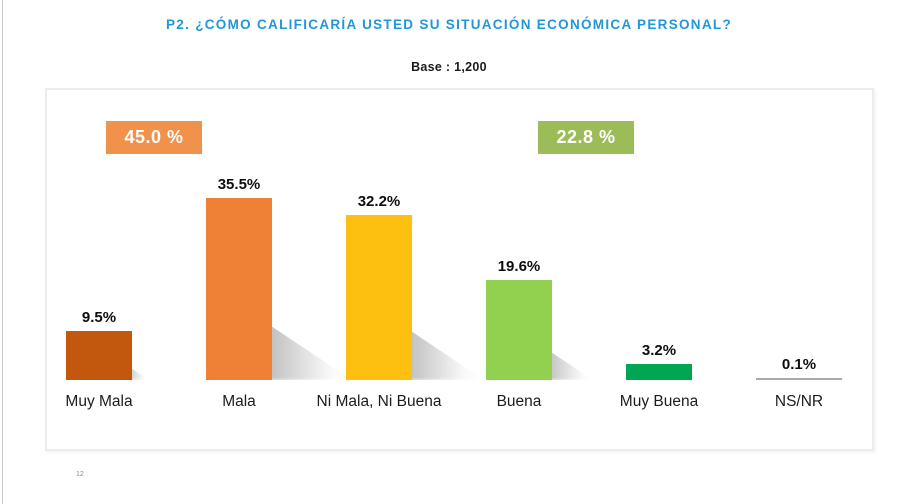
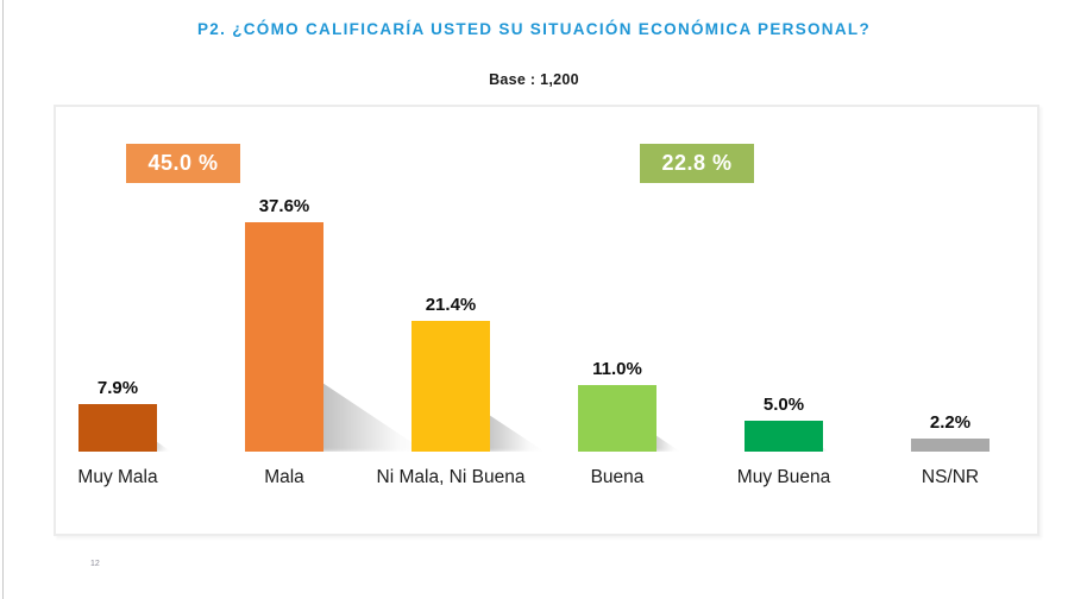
Muy Mala: 9.5% -> 7.9%
Mala: 35.5% -> 37.6%
Ni Mala, Ni Buena: 32.2% -> 21.4%
Buena: 19.6% -> 11.0%
Muy Buena: 3.2% -> 5.0%
NS/NR: 0.1% -> 2.2%
